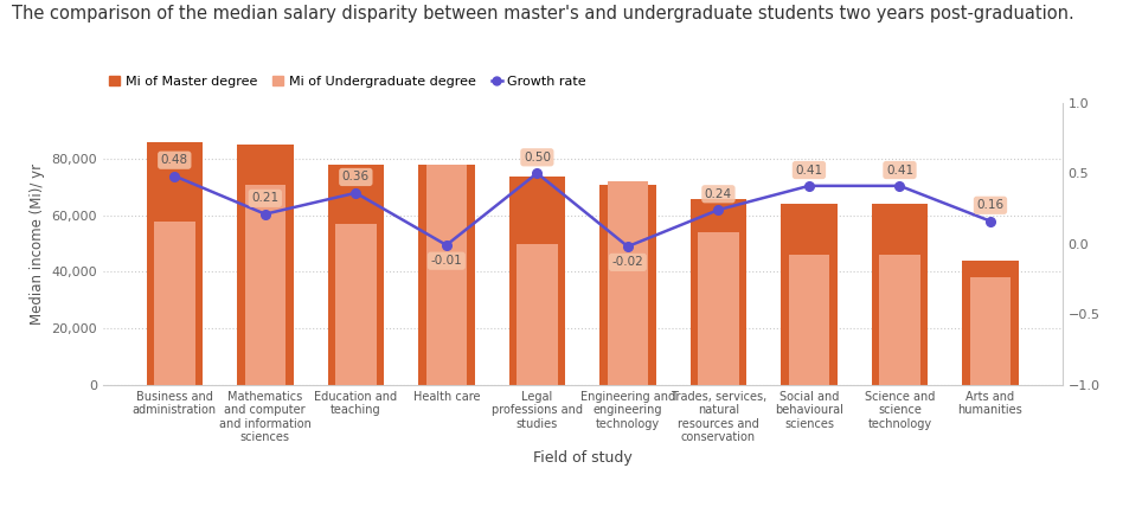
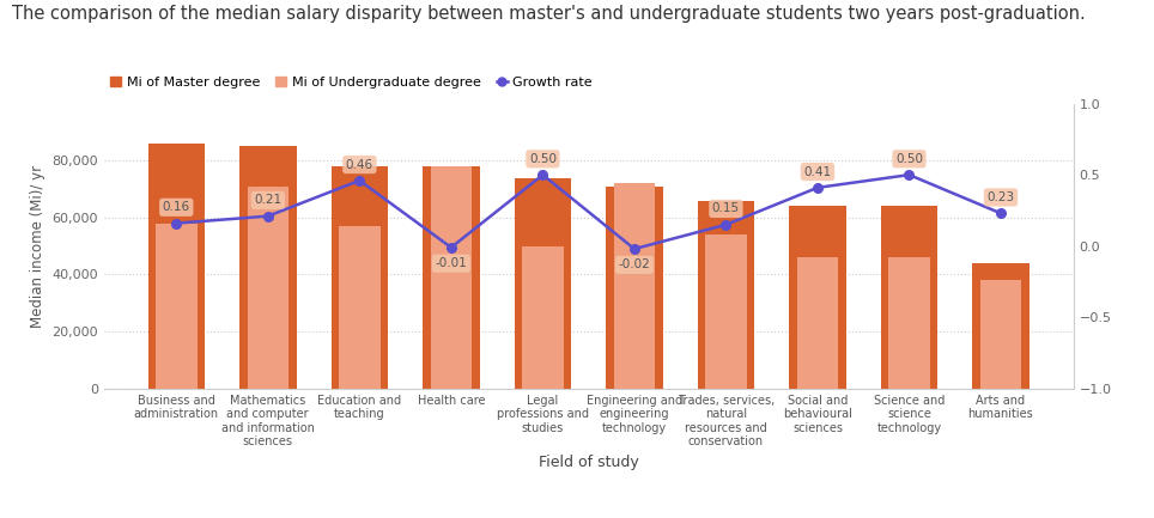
Growth rate/Business and administration: 0.48 -> 0.16
Growth rate/Education and teaching: 0.36 -> 0.46
Growth rate/Trades, services, natural resources and conservation: 0.24 -> 0.15
Growth rate/Science and science technology: 0.41 -> 0.50
Growth rate/Arts and humanities: 0.16 -> 0.23
